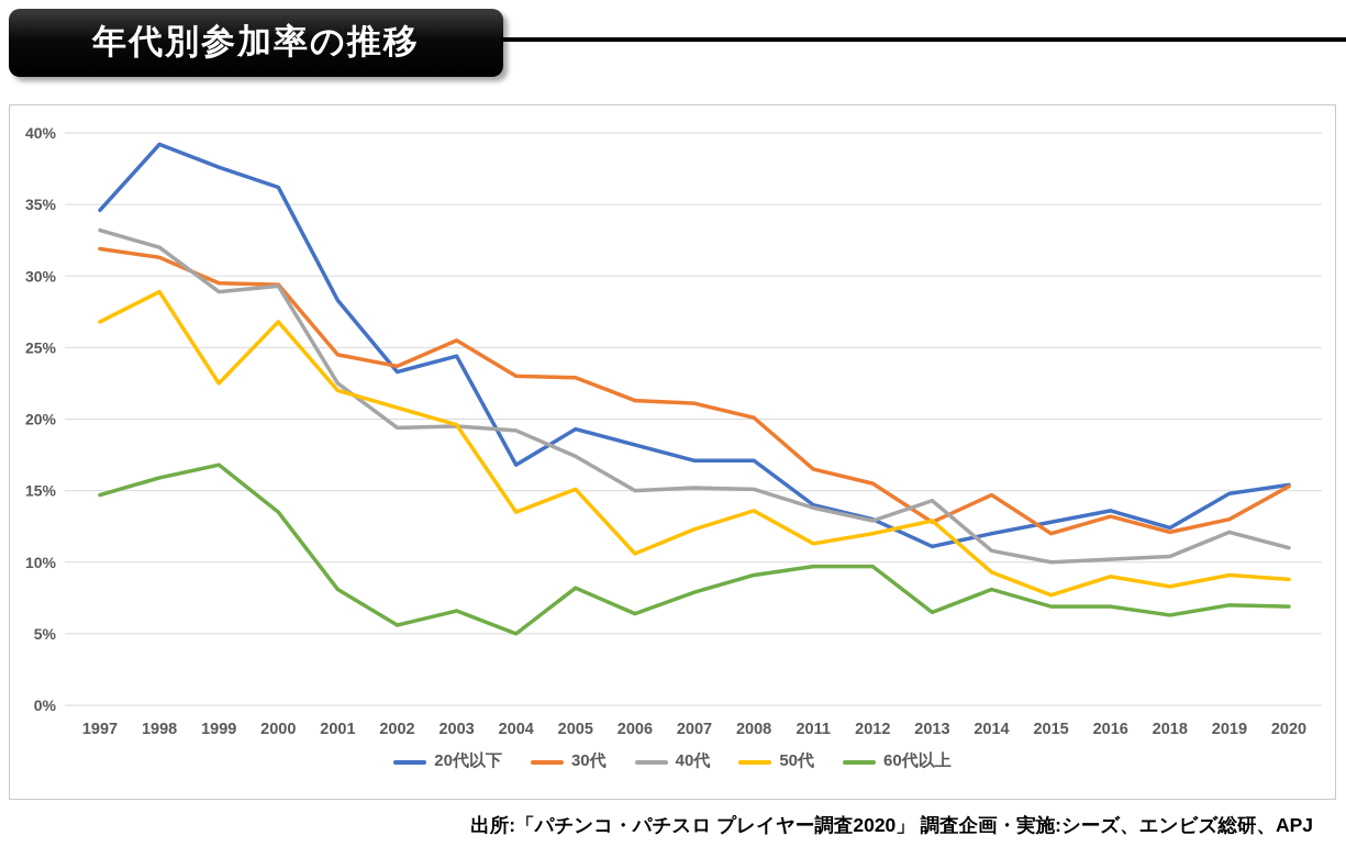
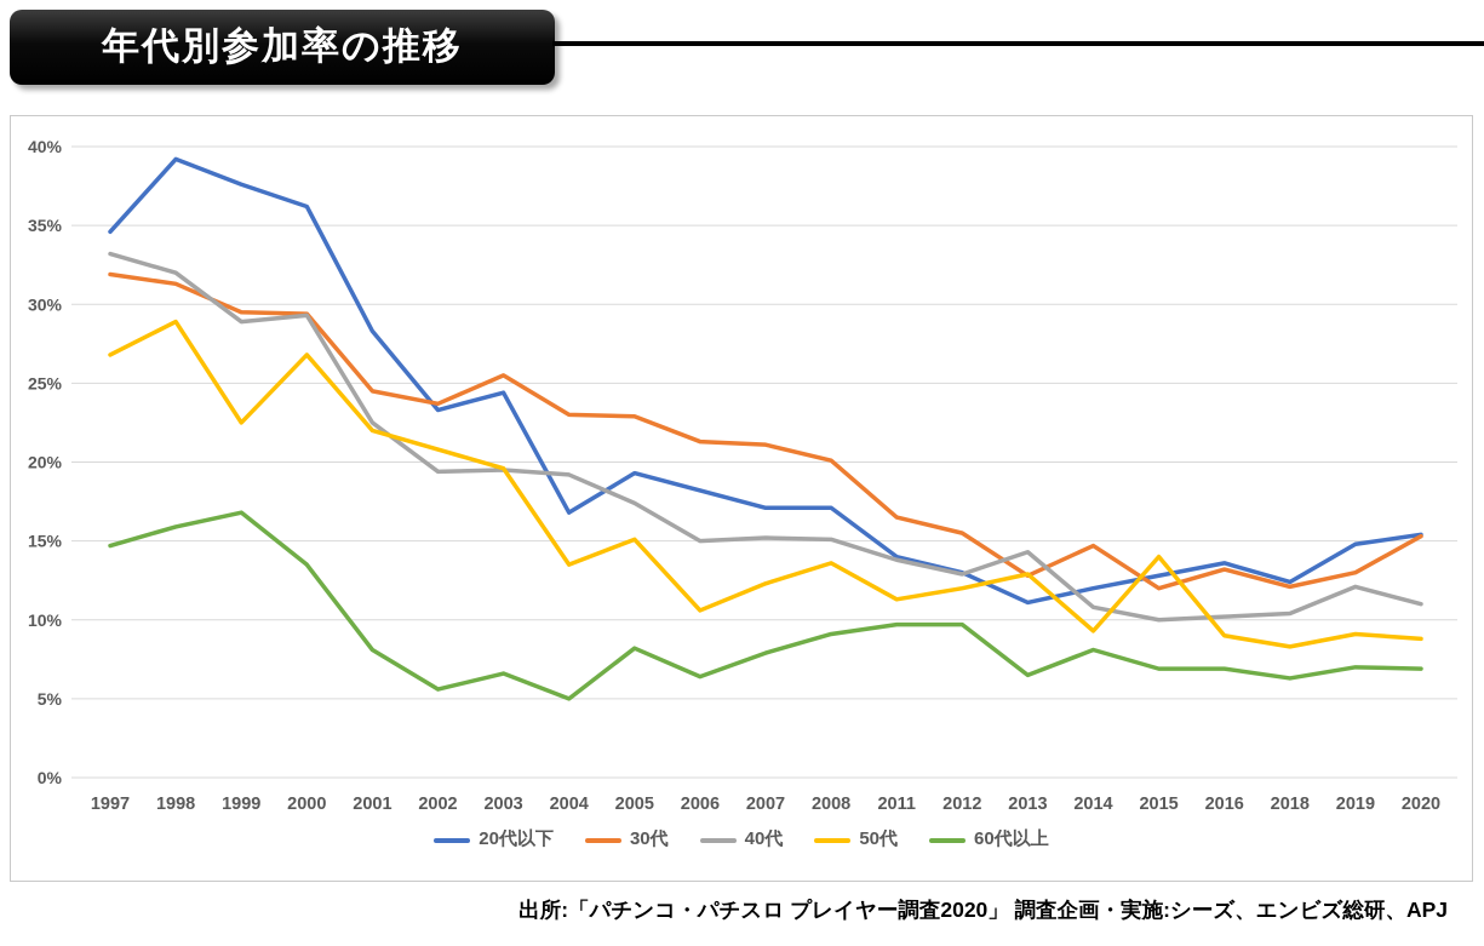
50代/2015: 7.7% -> 14.0%
